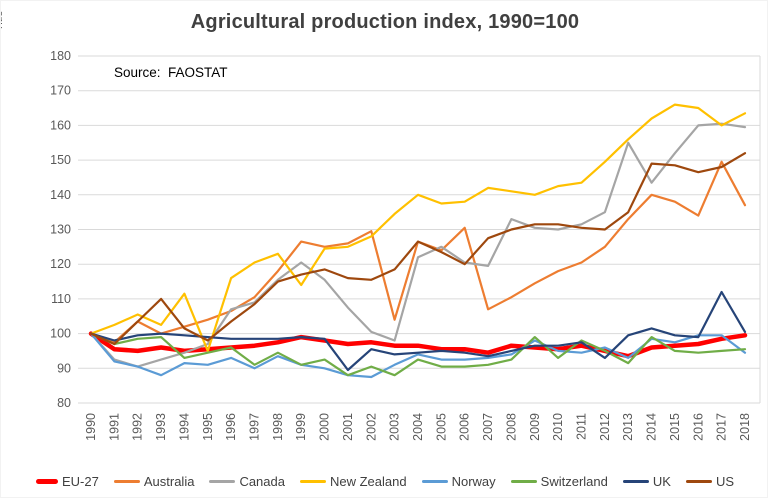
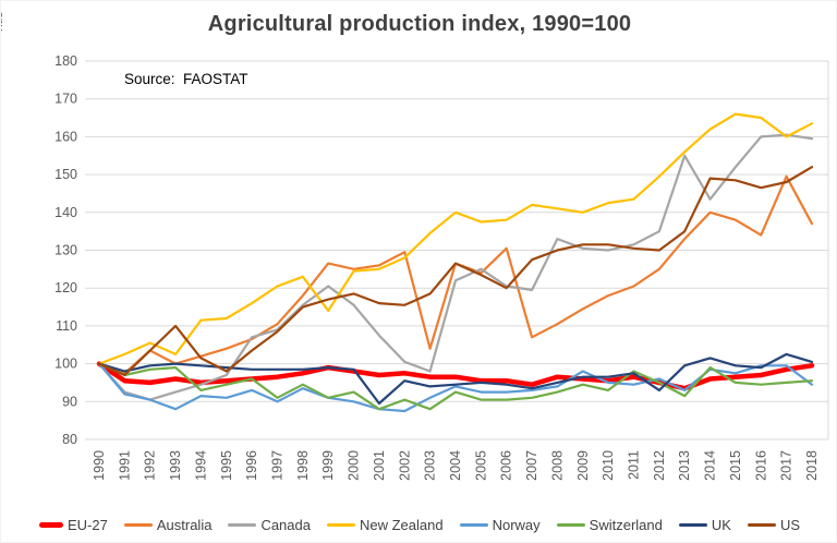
New Zealand/1995: 95 -> 112
Switzerland/2009: 99 -> 94
UK/2017: 112 -> 102
